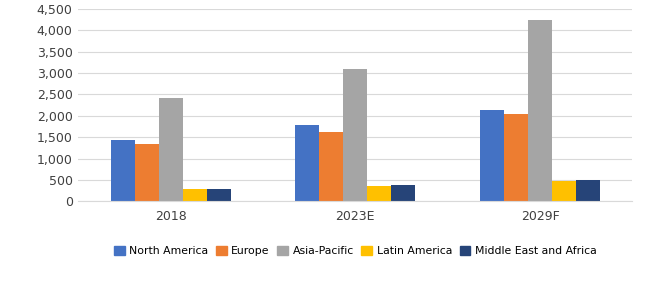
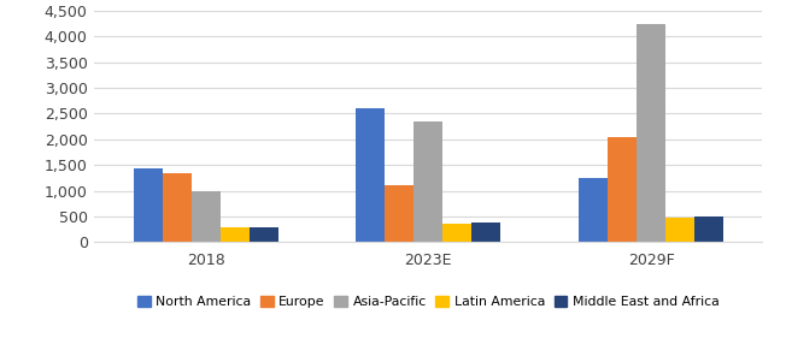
Asia-Pacific/2018: 2,410 -> 1,000
North America/2023E: 1,790 -> 2,600
Europe/2023E: 1,620 -> 1,100
Asia-Pacific/2023E: 3,100 -> 2,350
North America/2029F: 2,130 -> 1,250
